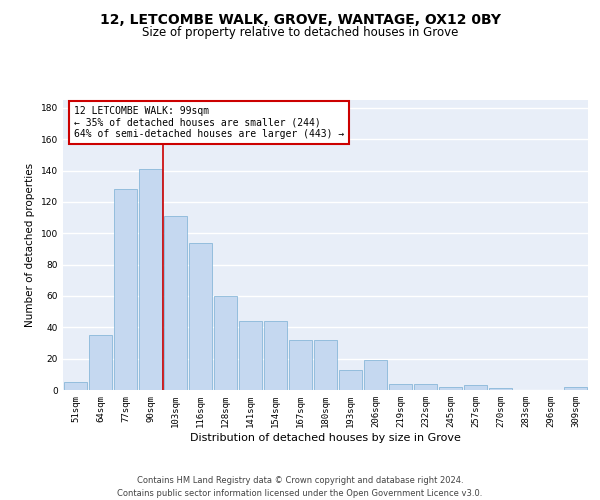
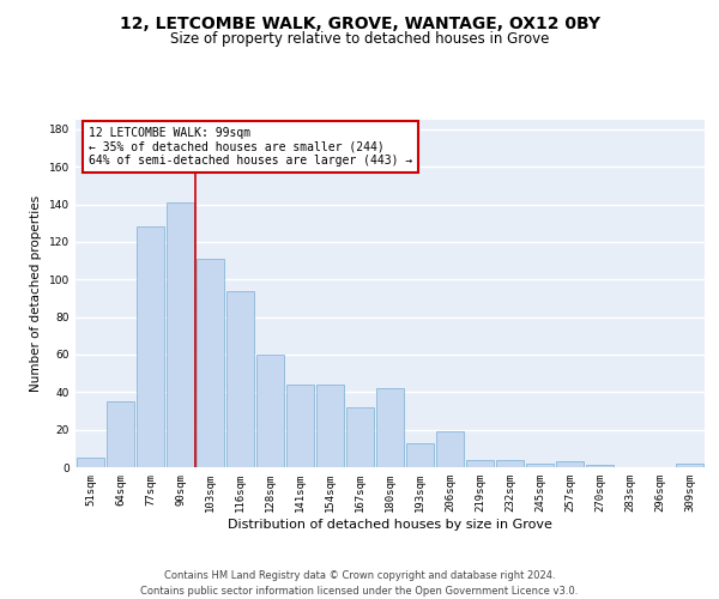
180sqm: 32 -> 42
